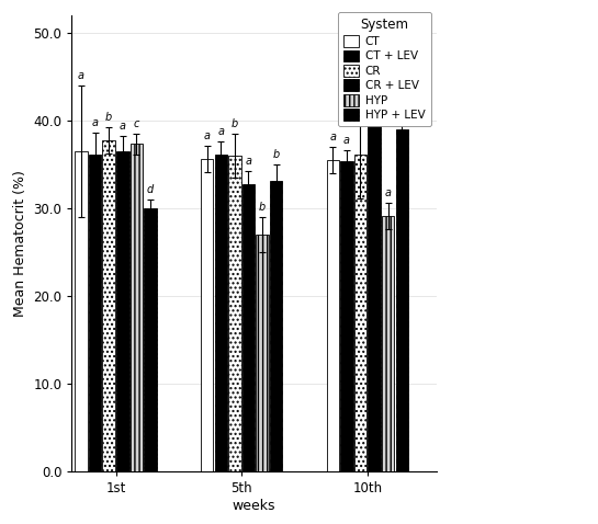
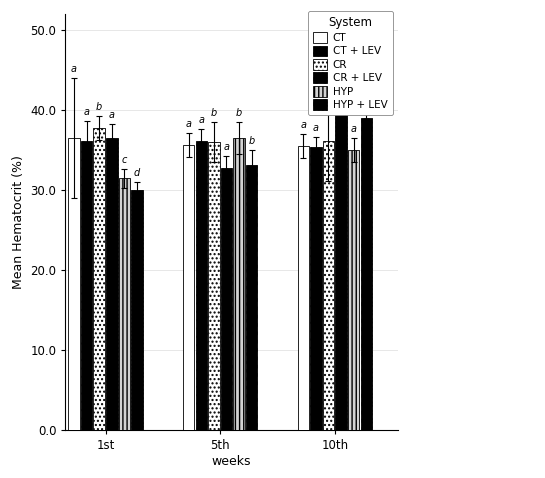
HYP/1st: 37.4 -> 31.5
HYP/5th: 27.0 -> 36.5
HYP/10th: 29.2 -> 35.0
